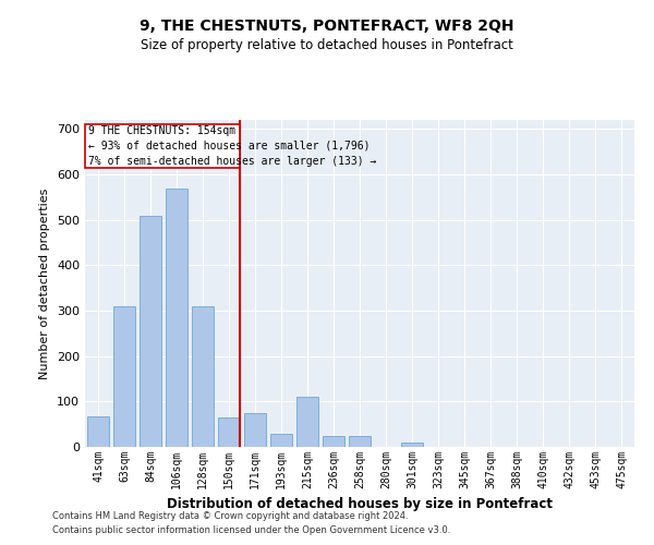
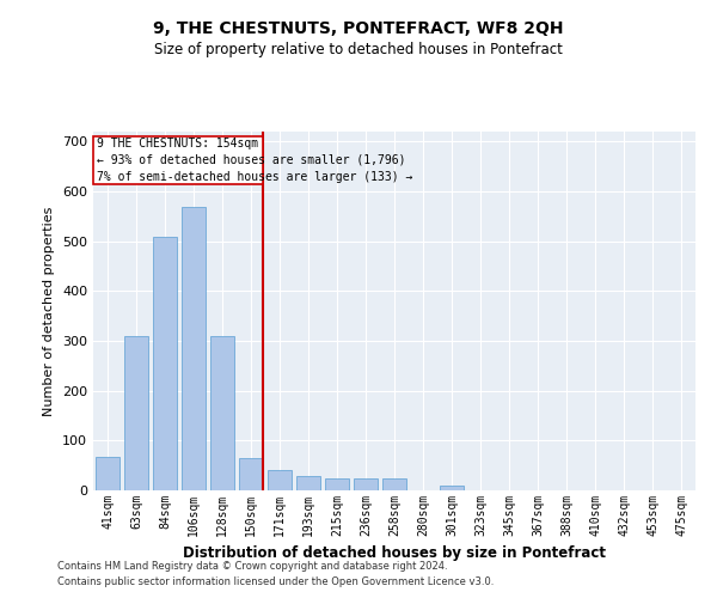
171sqm: 75 -> 40
215sqm: 110 -> 25
